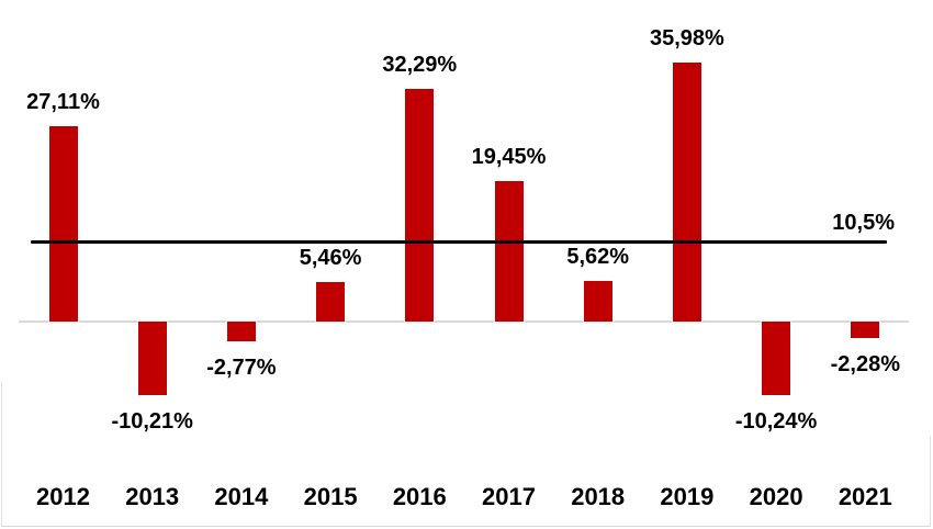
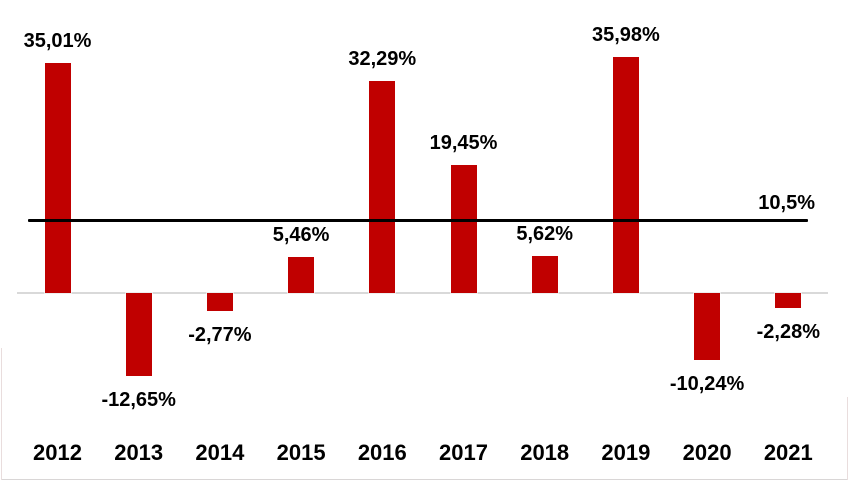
2012: 27,11% -> 35,01%
2013: -10,21% -> -12,65%
